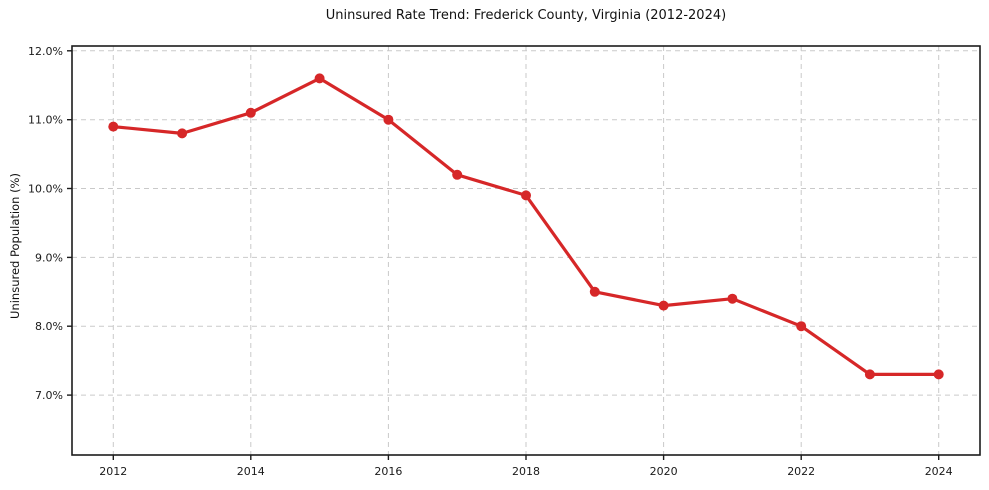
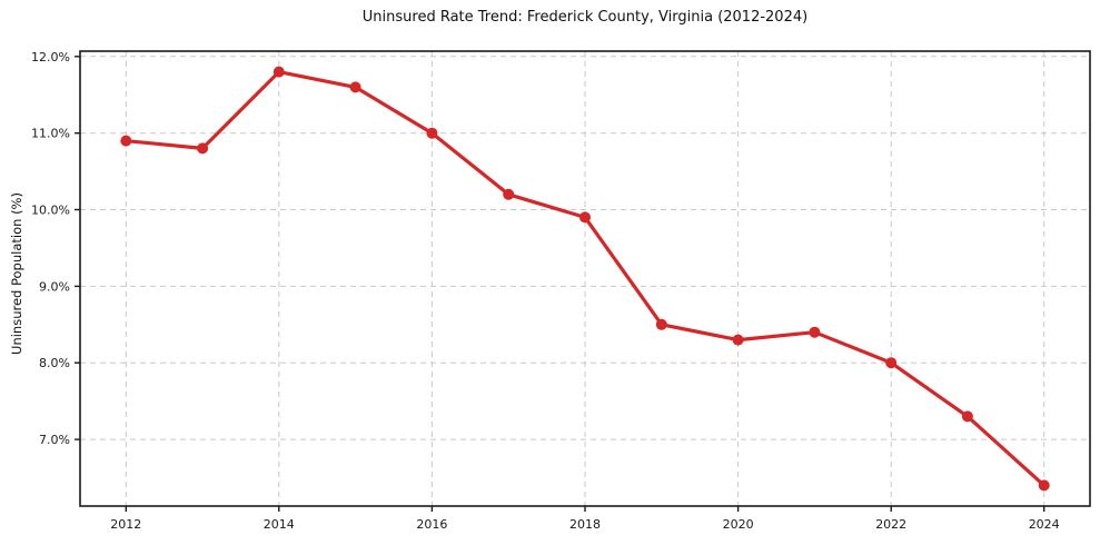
2014: 11.1% -> 11.8%
2024: 7.3% -> 6.4%
